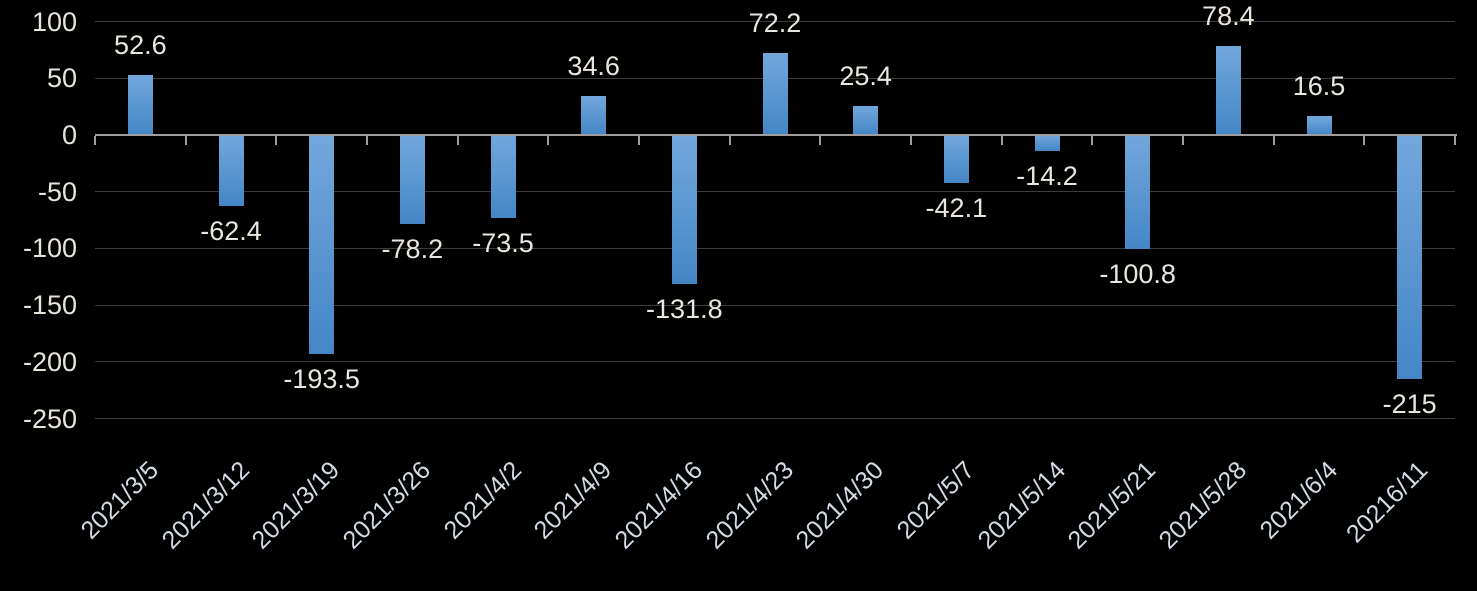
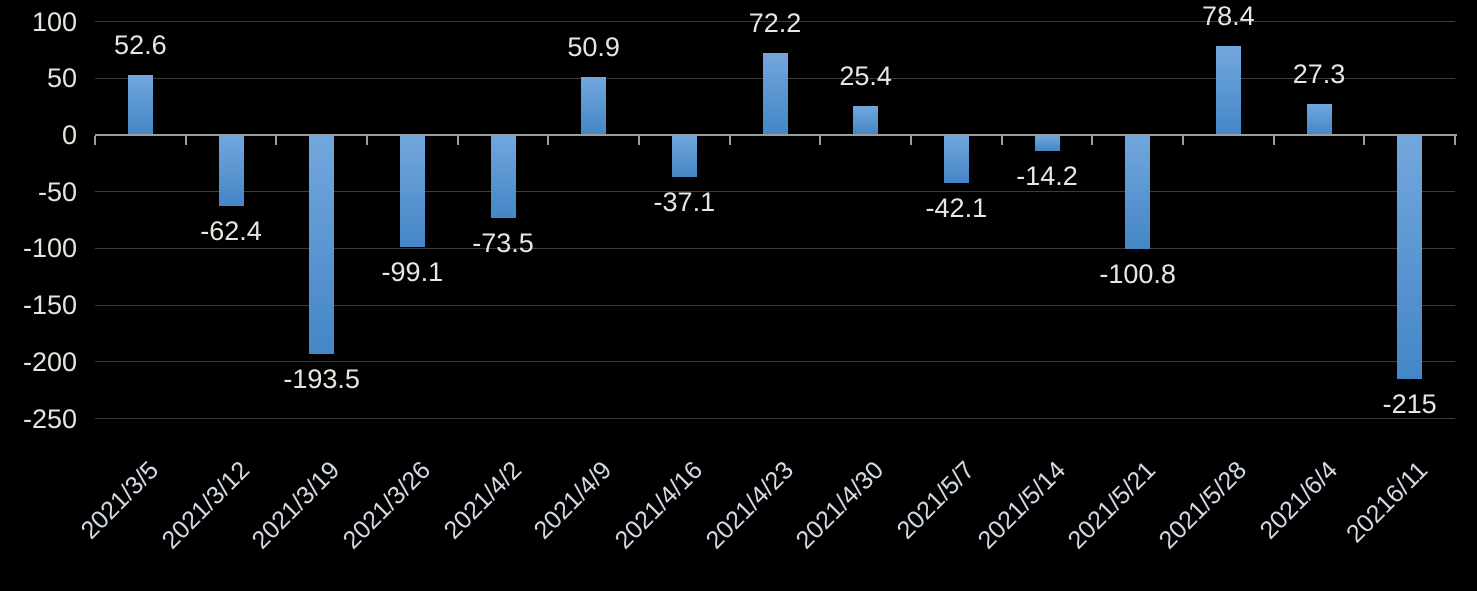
2021/3/26: -78.2 -> -99.1
2021/4/9: 34.6 -> 50.9
2021/4/16: -131.8 -> -37.1
2021/6/4: 16.5 -> 27.3
